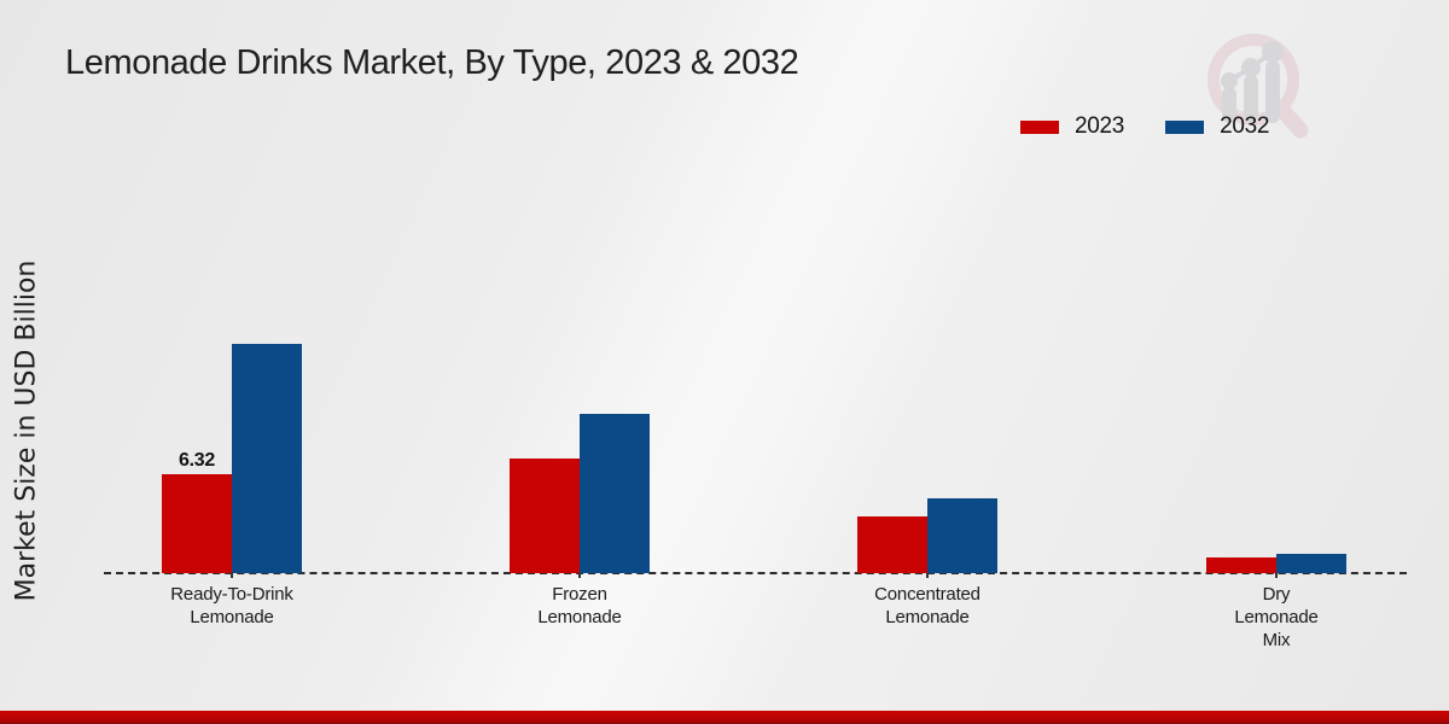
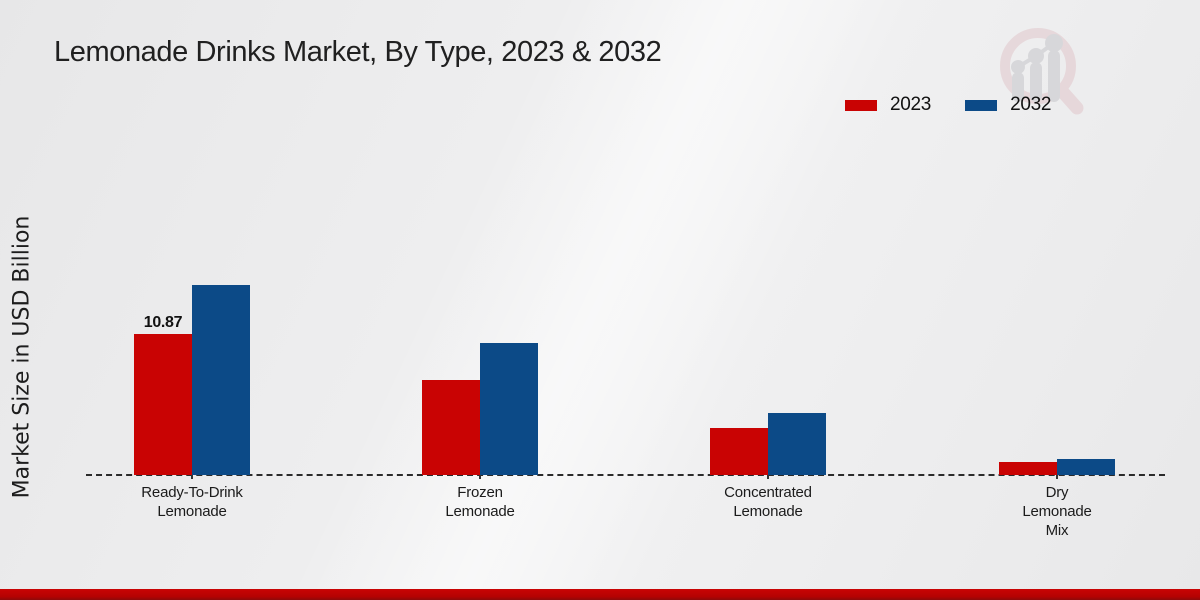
2023/Ready-To-Drink Lemonade: 6.32 -> 10.87
